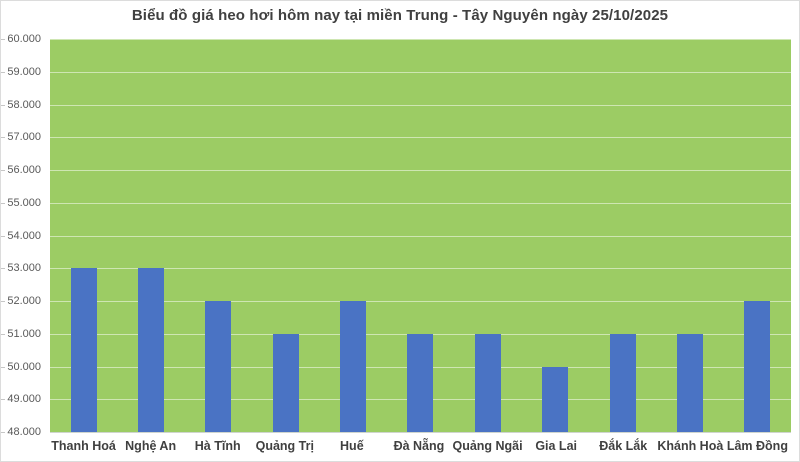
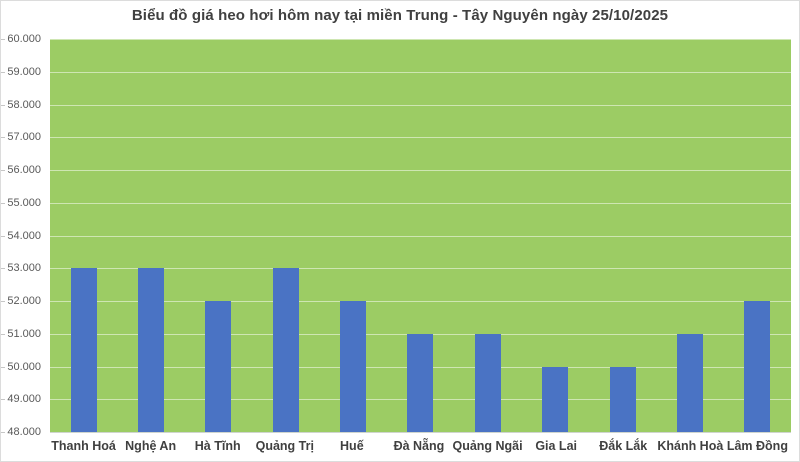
Quảng Trị: 51000 -> 53000
Đắk Lắk: 51000 -> 50000
